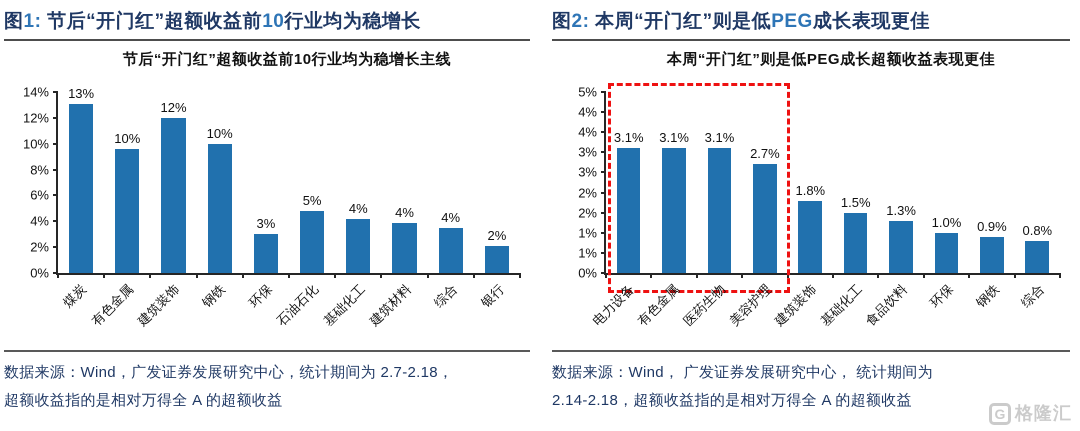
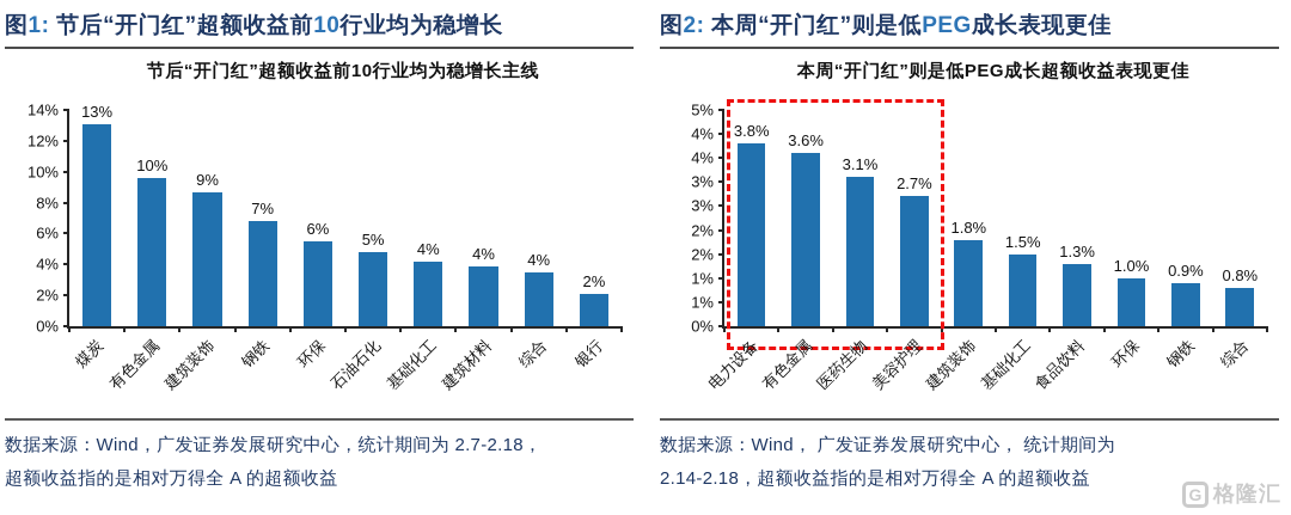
节后“开门红”超额收益前10行业均为稳增长主线/建筑装饰: 12% -> 9%
节后“开门红”超额收益前10行业均为稳增长主线/钢铁: 10% -> 7%
节后“开门红”超额收益前10行业均为稳增长主线/环保: 3% -> 6%
本周“开门红”则是低PEG成长超额收益表现更佳/电力设备: 3.1% -> 3.8%
本周“开门红”则是低PEG成长超额收益表现更佳/有色金属: 3.1% -> 3.6%
